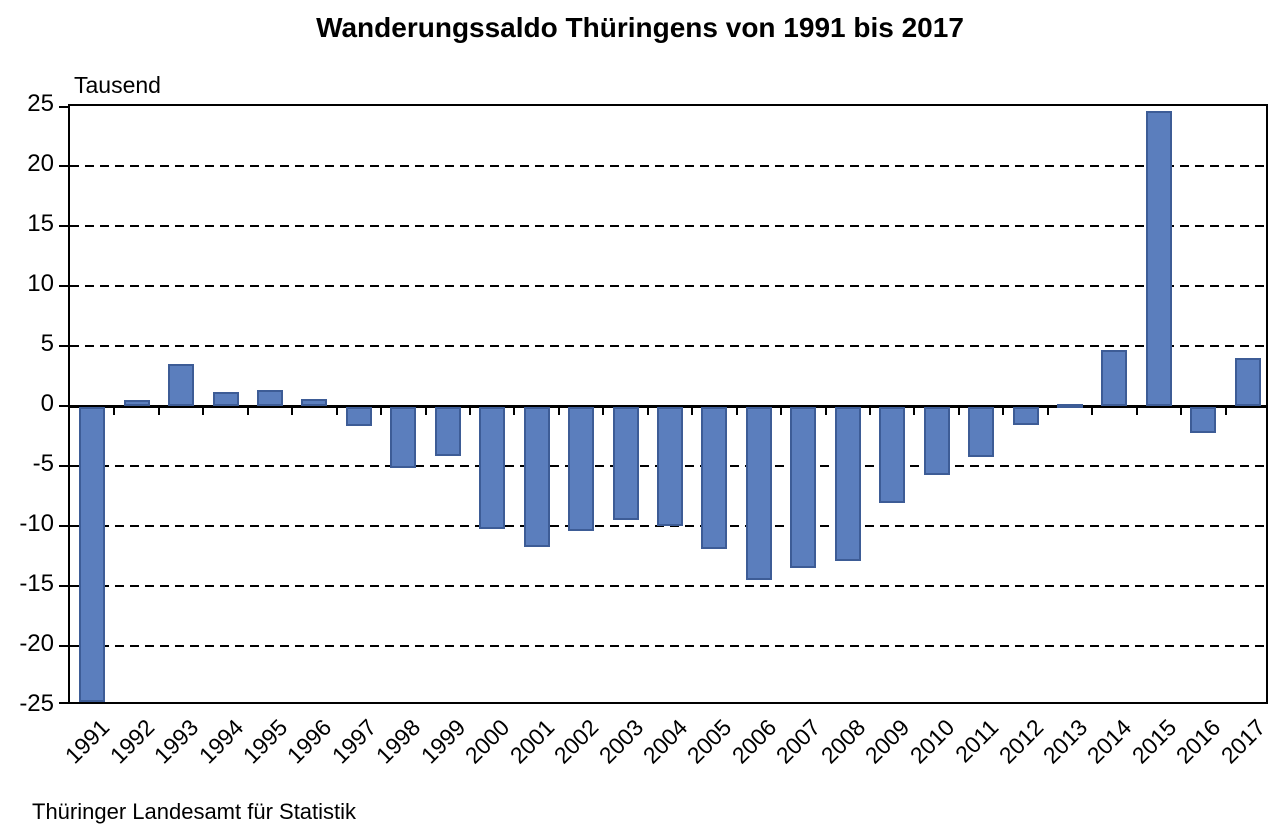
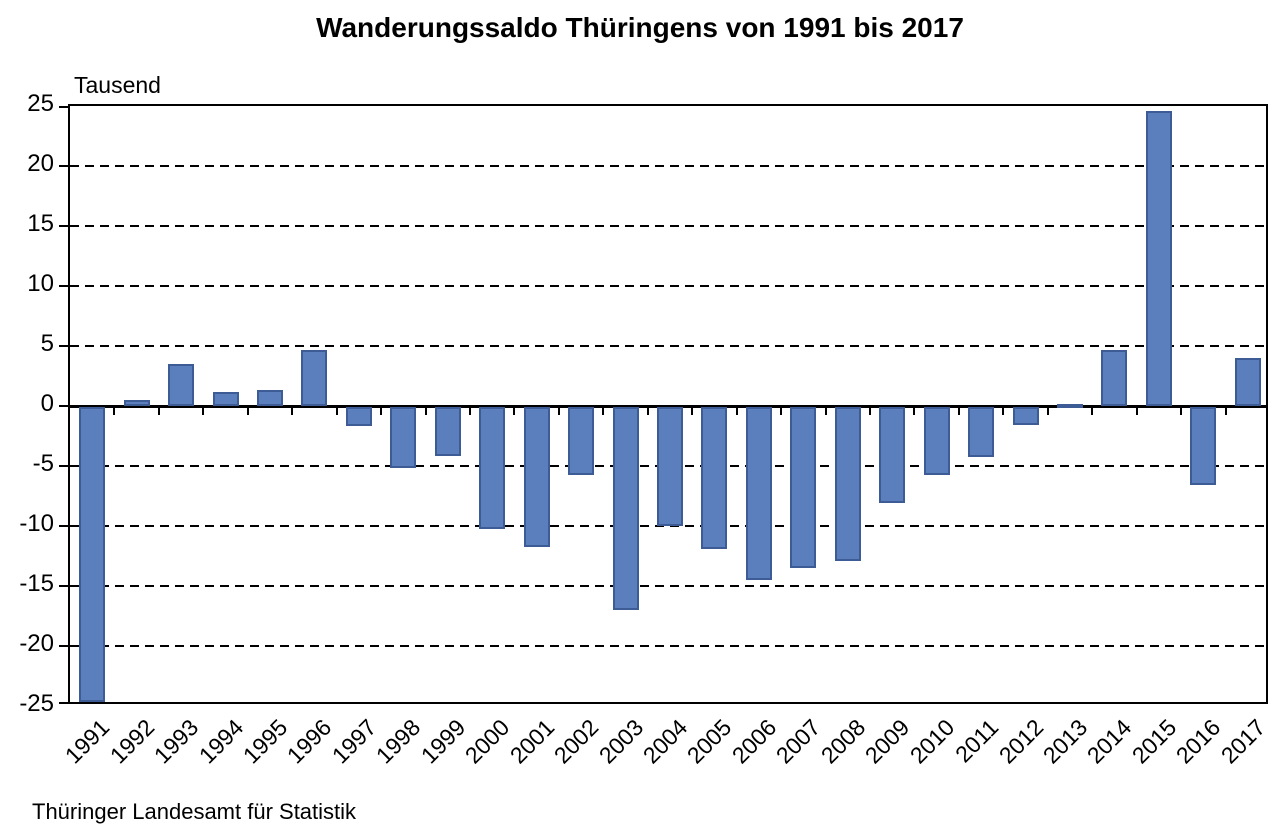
1996: 0.6 -> 4.7
2002: -10.3 -> -5.7
2003: -9.4 -> -16.9
2016: -2.2 -> -6.5
